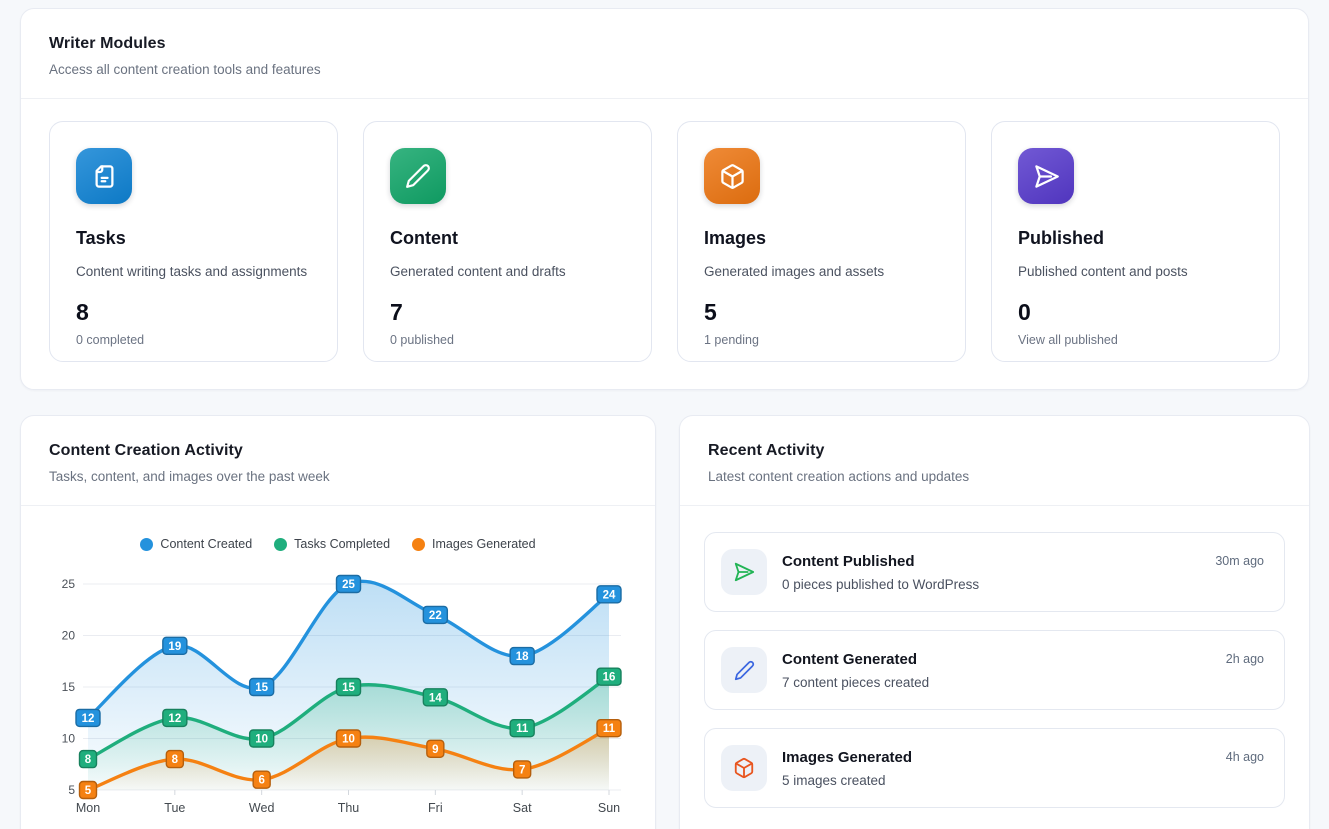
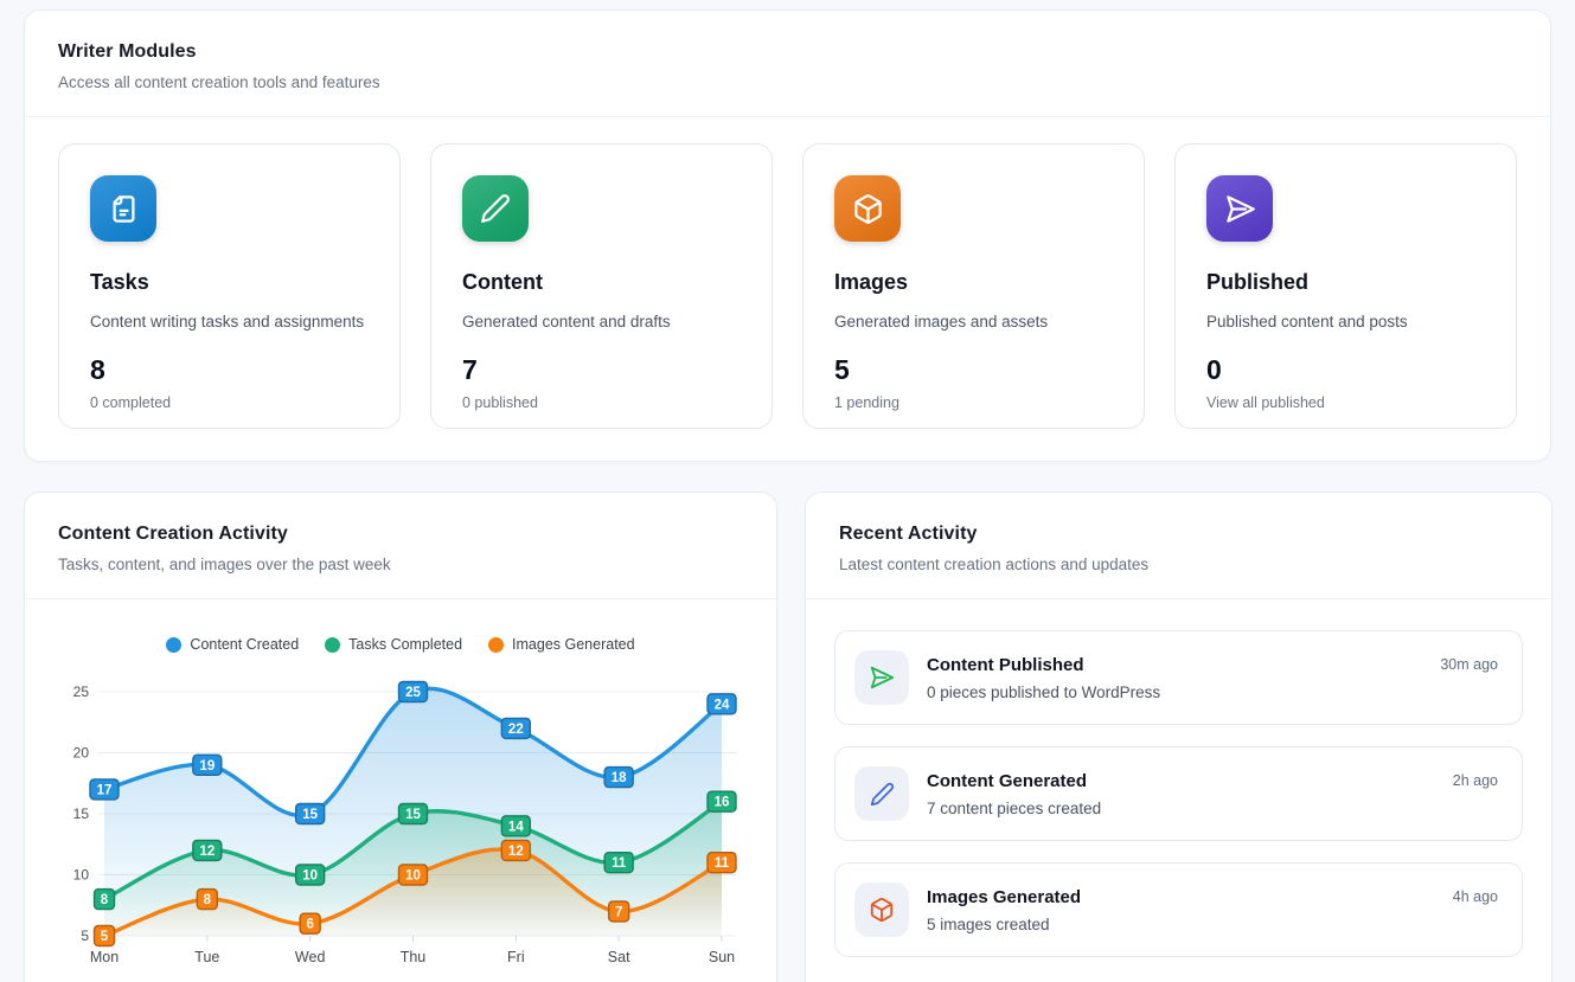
Content Created/Mon: 12 -> 17
Images Generated/Fri: 9 -> 12
